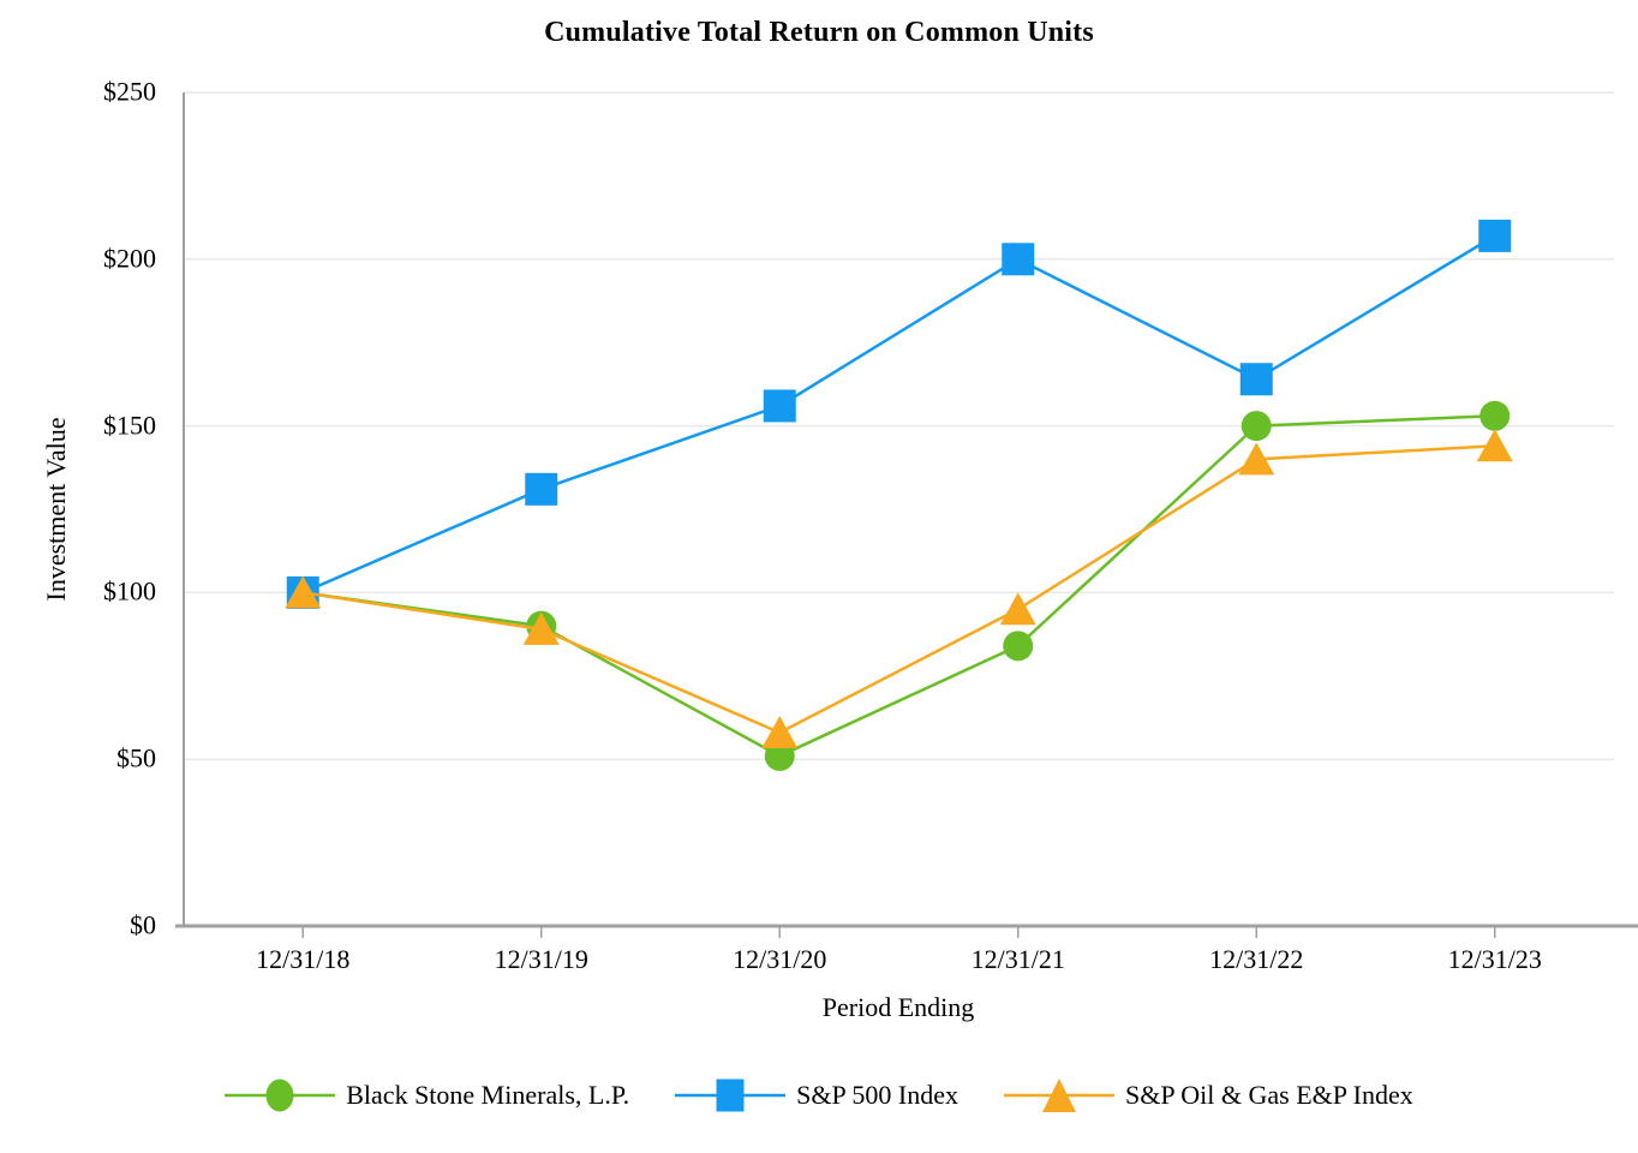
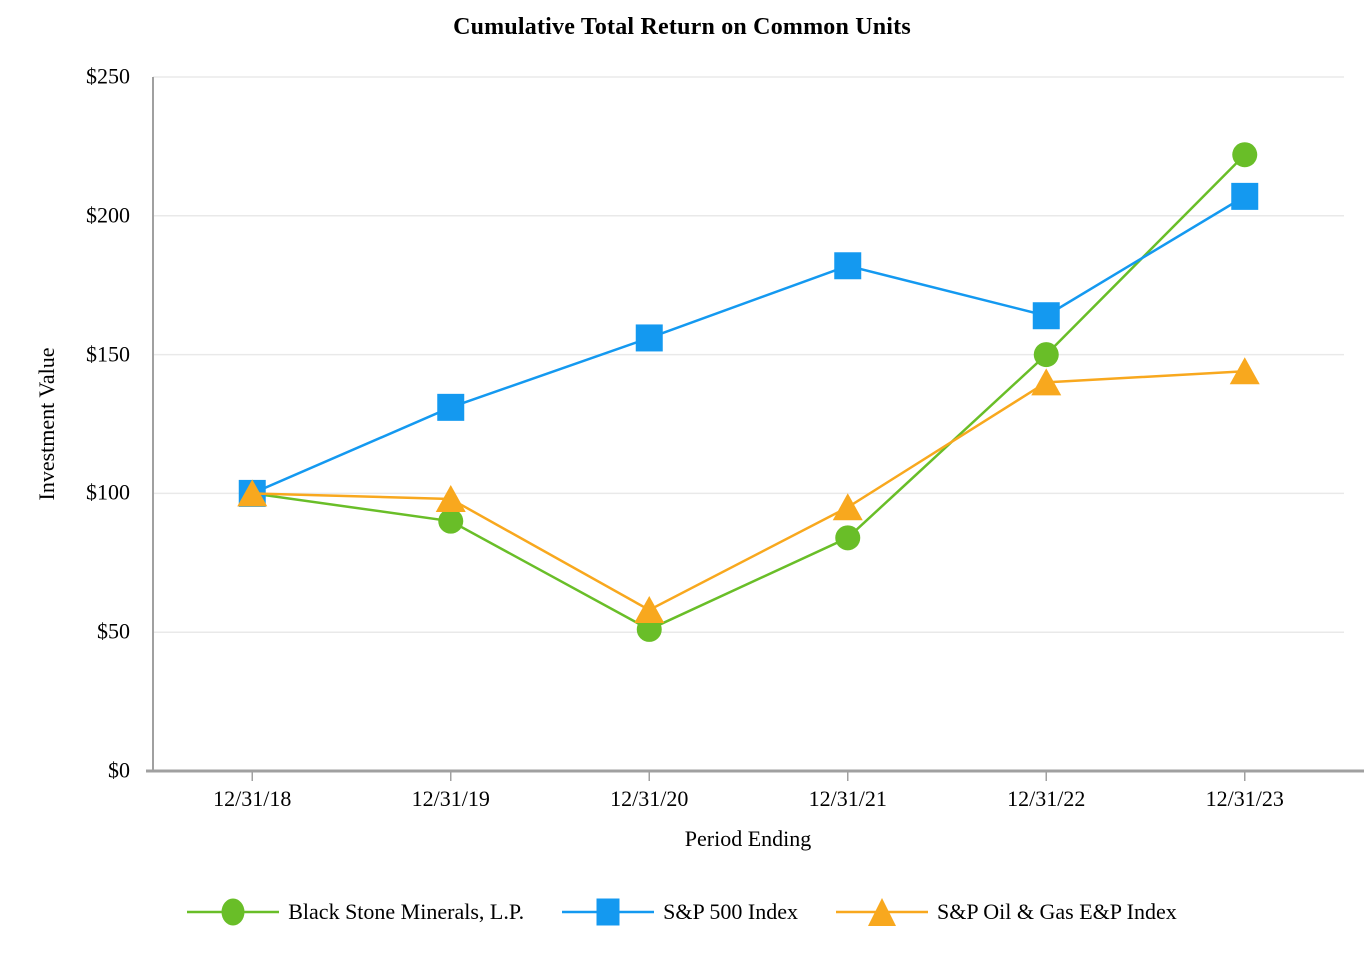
S&P Oil & Gas E&P Index/12/31/19: $89 -> $98
S&P 500 Index/12/31/21: $200 -> $182
Black Stone Minerals, L.P./12/31/23: $153 -> $222
